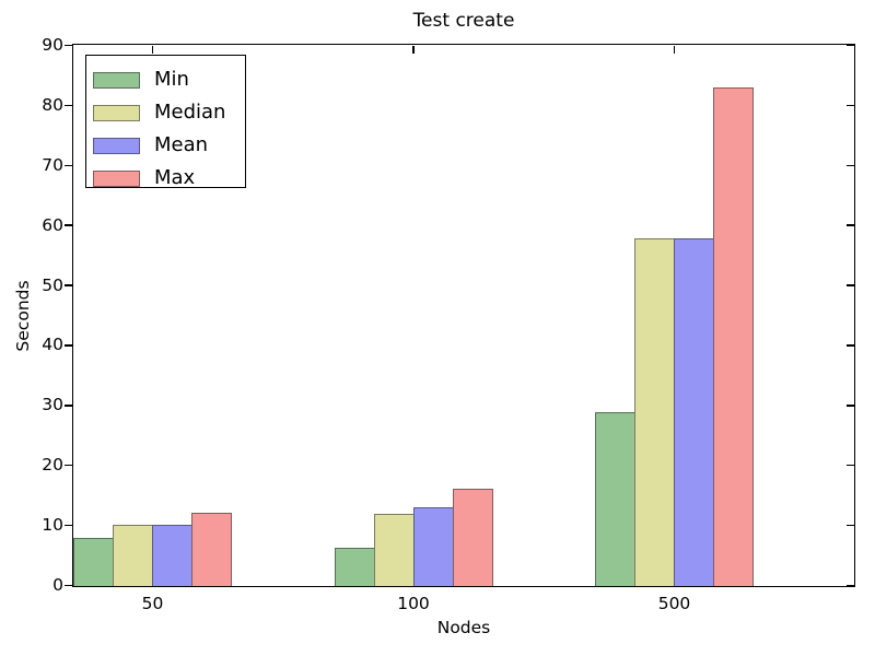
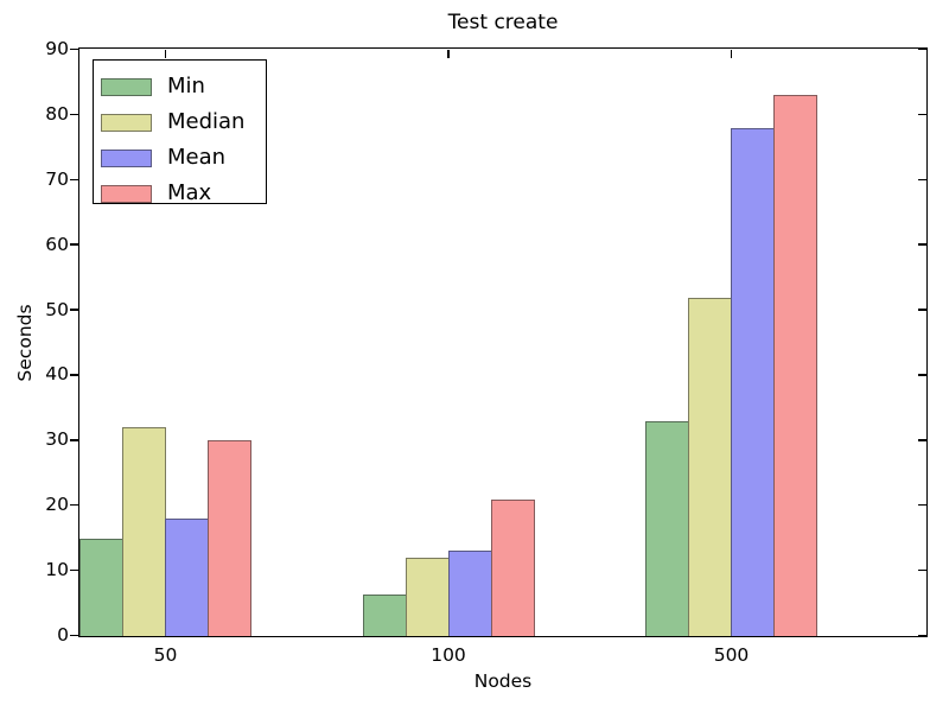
Min/50: 8 -> 15
Median/50: 10 -> 32
Mean/50: 10 -> 18
Max/50: 12 -> 30
Max/100: 16 -> 21
Min/500: 29 -> 33
Median/500: 58 -> 52
Mean/500: 58 -> 78
